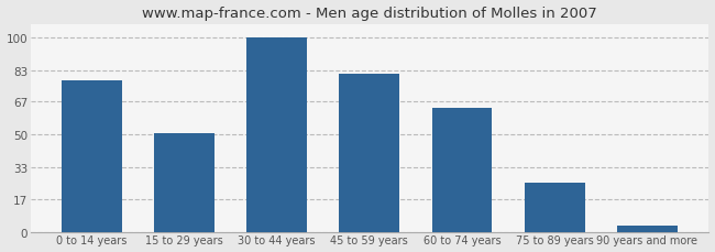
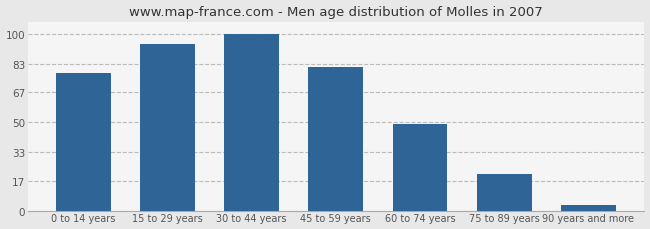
15 to 29 years: 51 -> 94
60 to 74 years: 64 -> 49
75 to 89 years: 25 -> 21
